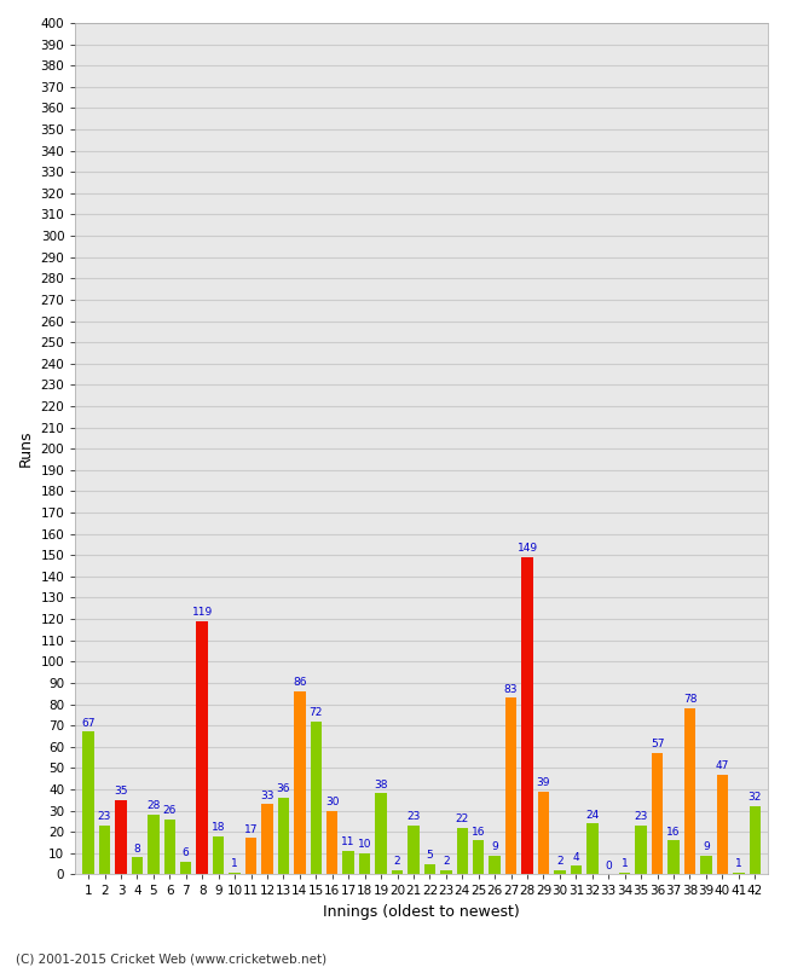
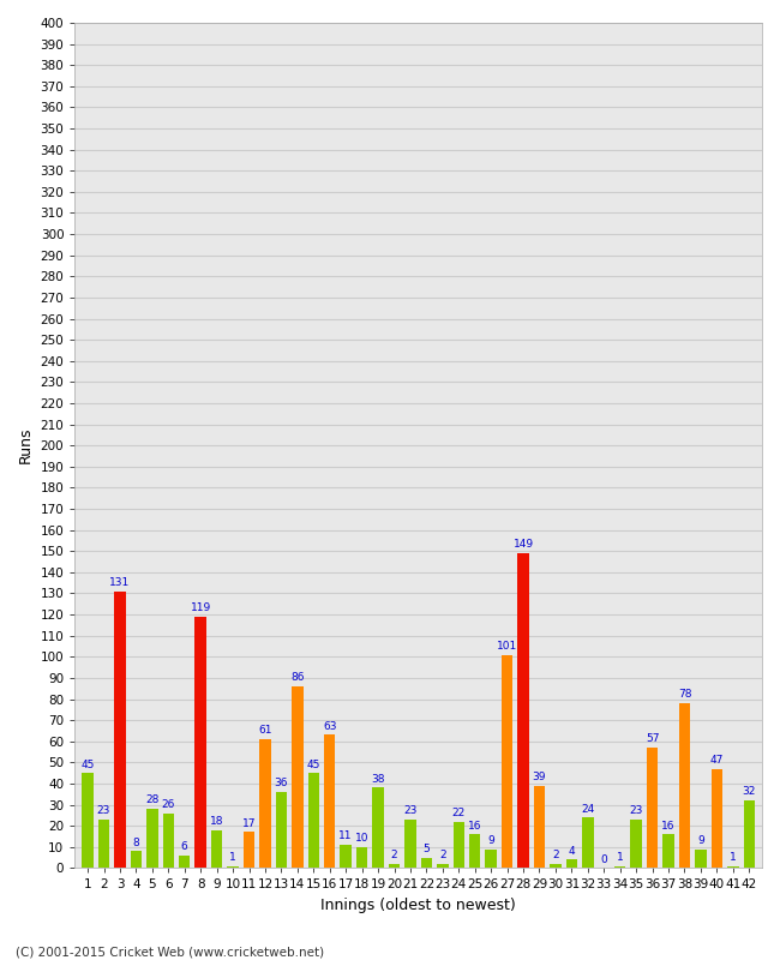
1: 67 -> 45
3: 35 -> 131
12: 33 -> 61
15: 72 -> 45
16: 30 -> 63
27: 83 -> 101
